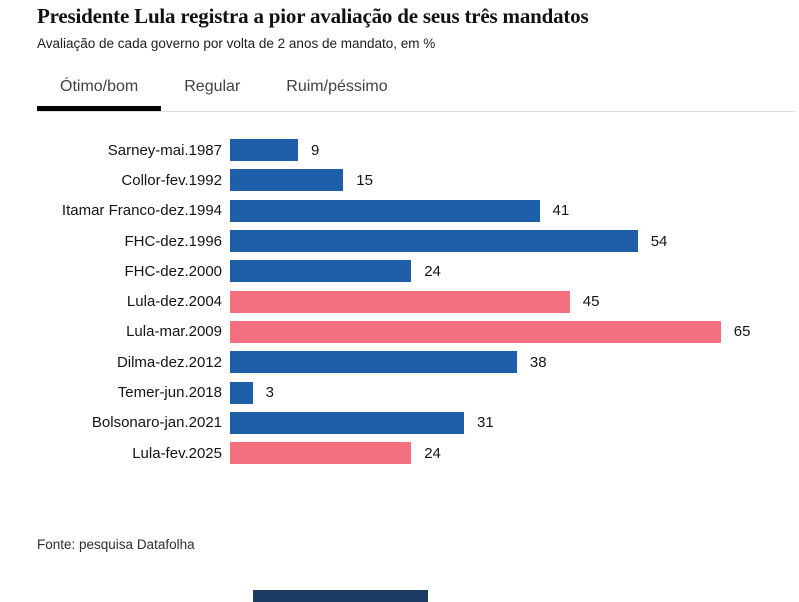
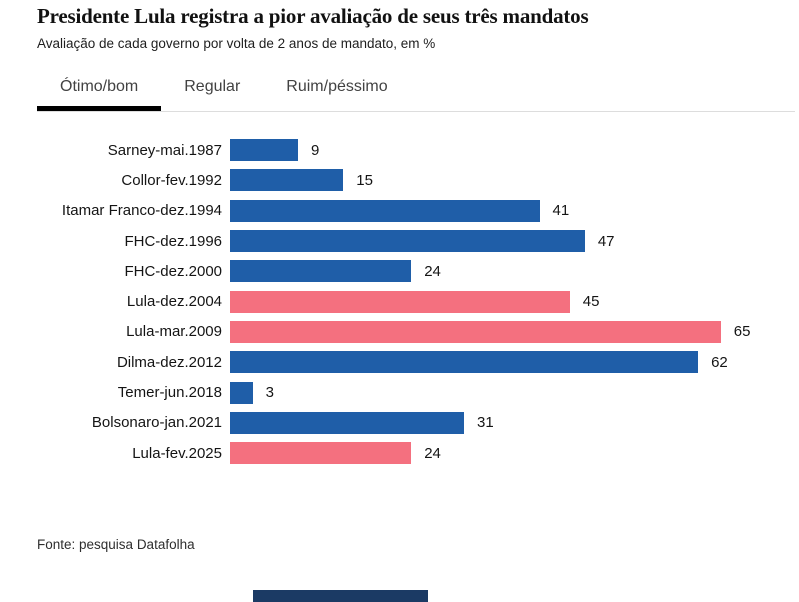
FHC-dez.1996: 54 -> 47
Dilma-dez.2012: 38 -> 62
